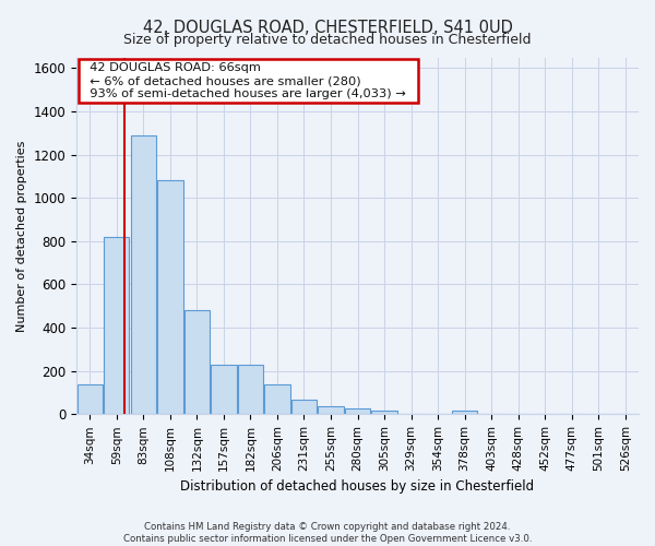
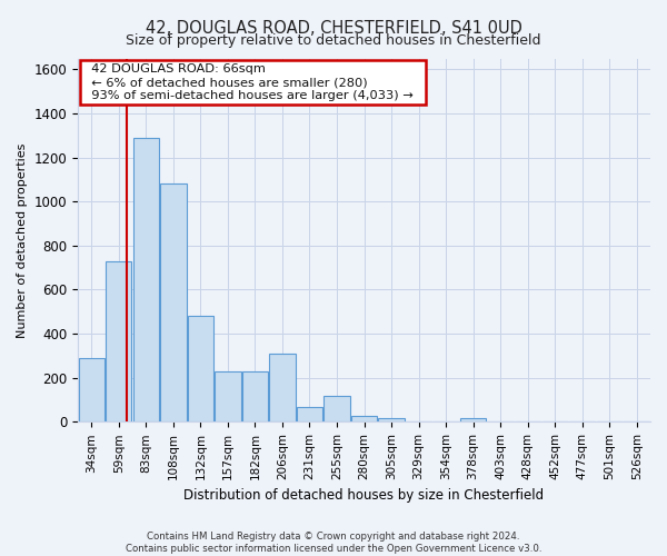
34sqm: 140 -> 290
59sqm: 820 -> 730
206sqm: 140 -> 310
255sqm: 40 -> 120
